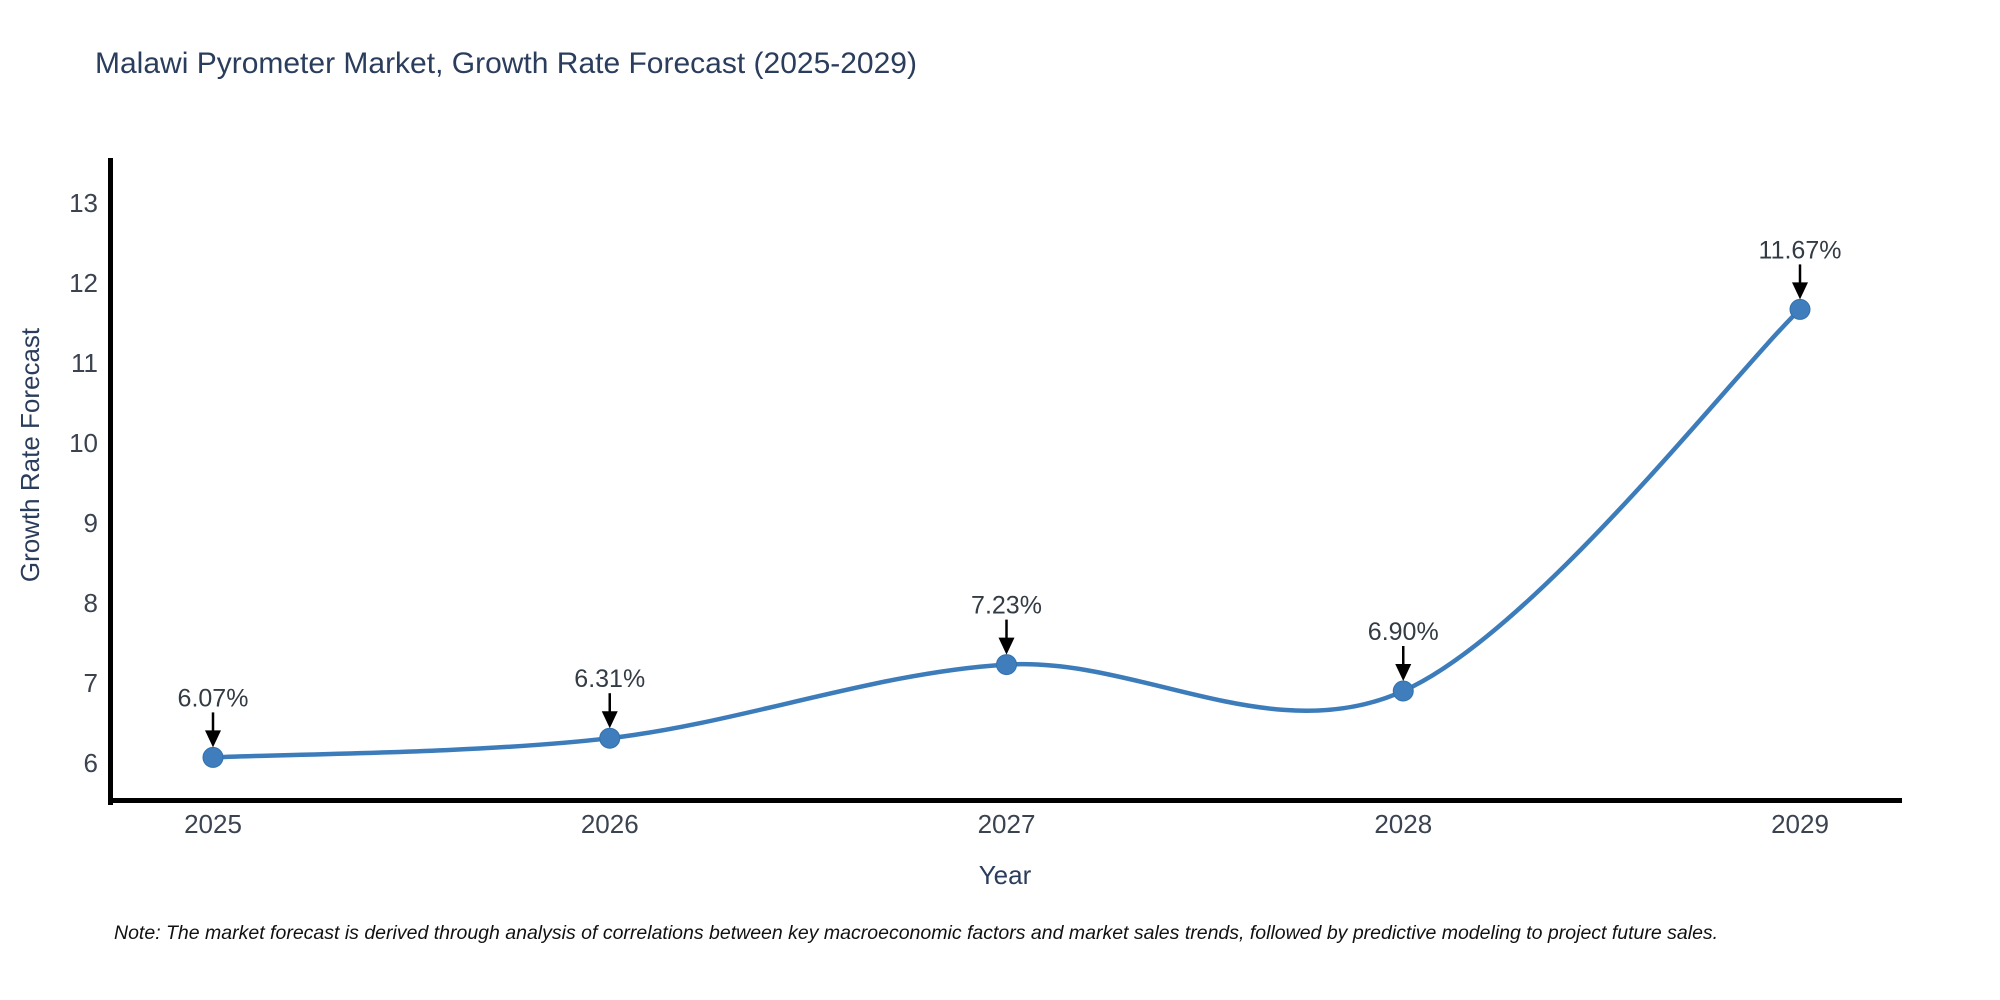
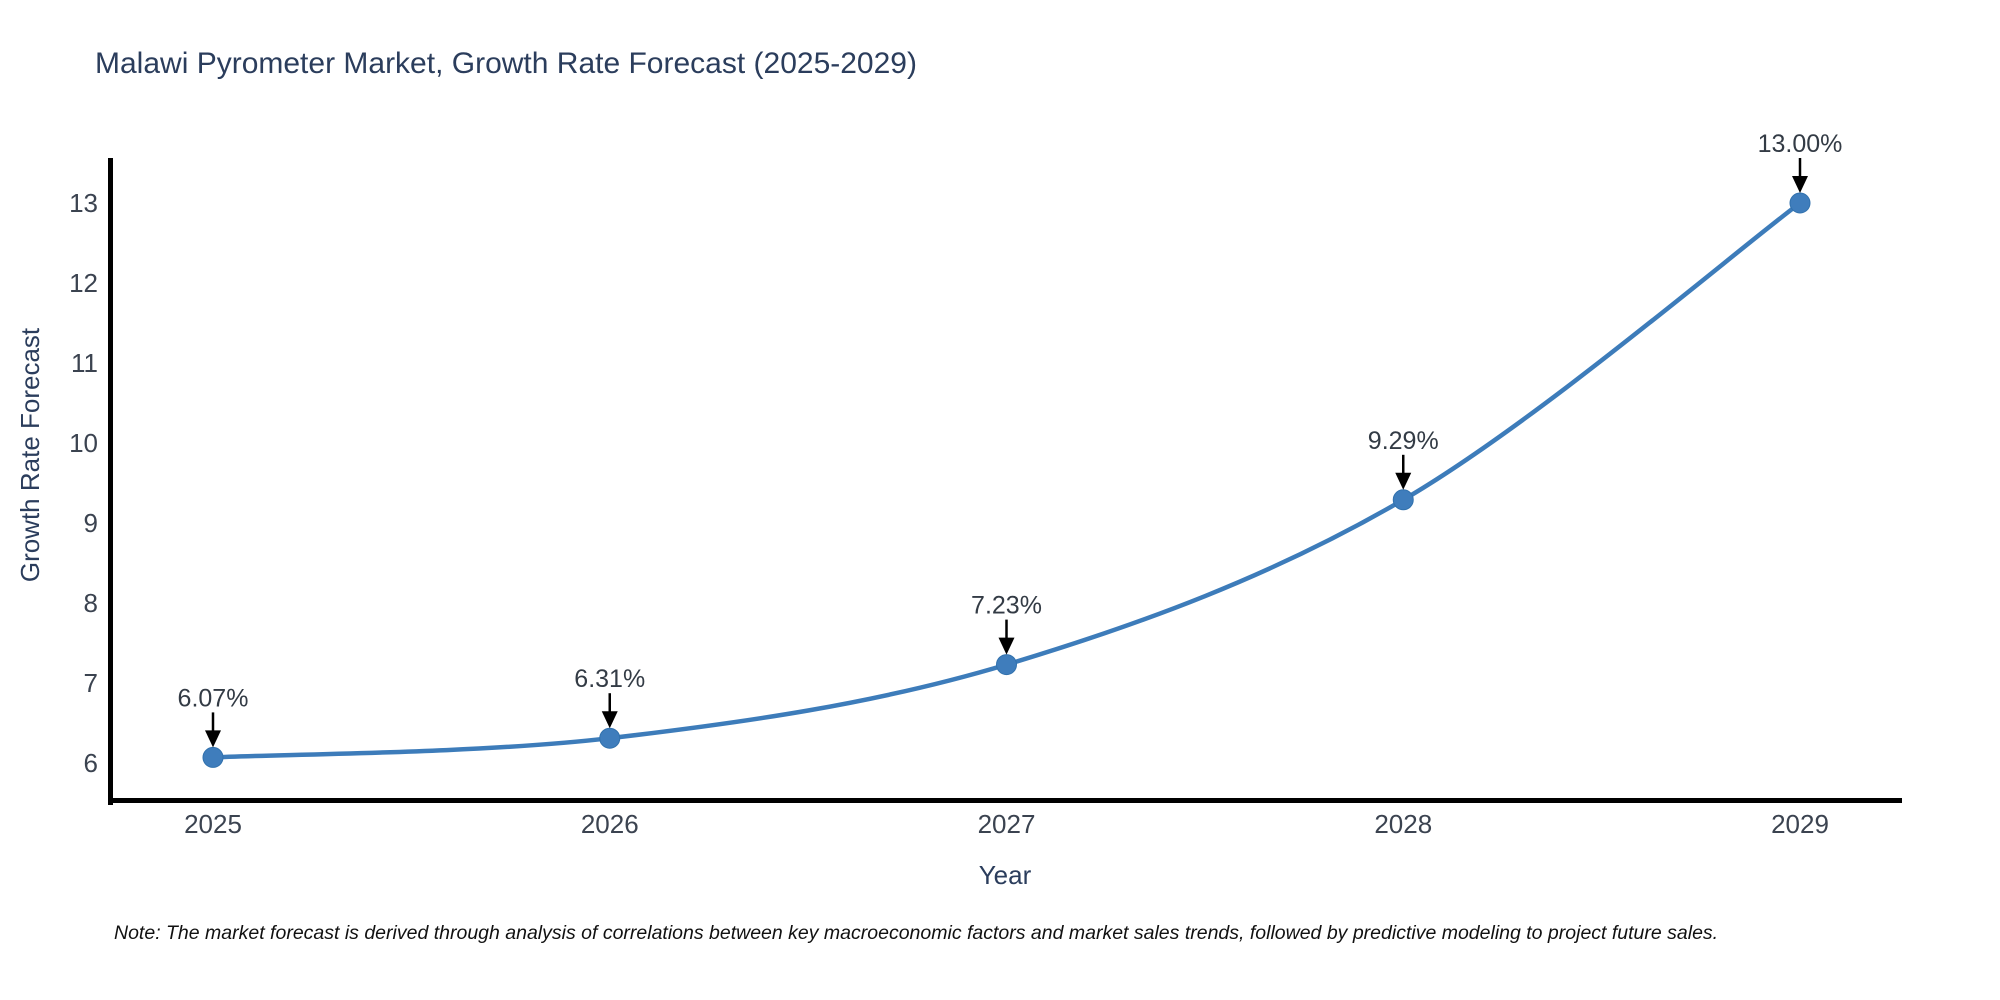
2028: 6.90% -> 9.29%
2029: 11.67% -> 13.00%
